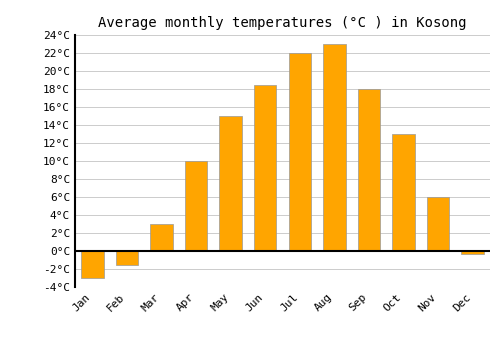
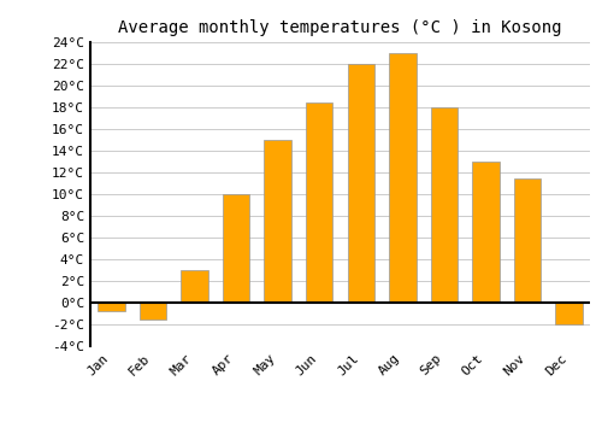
Jan: -3.0°C -> -0.8°C
Nov: 6.0°C -> 11.4°C
Dec: -0.3°C -> -2.0°C
